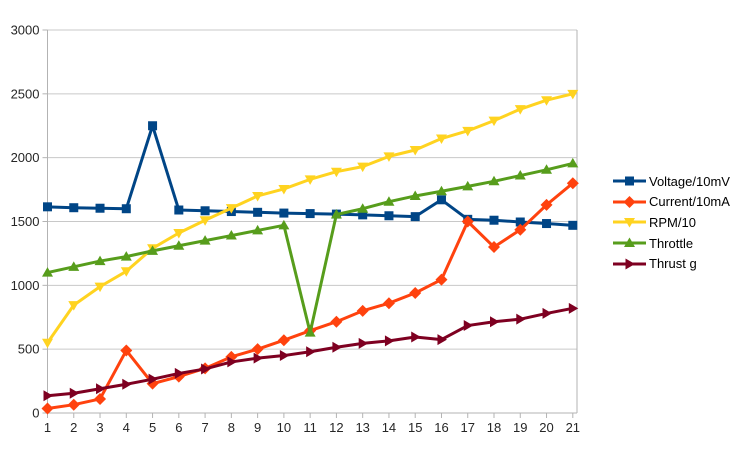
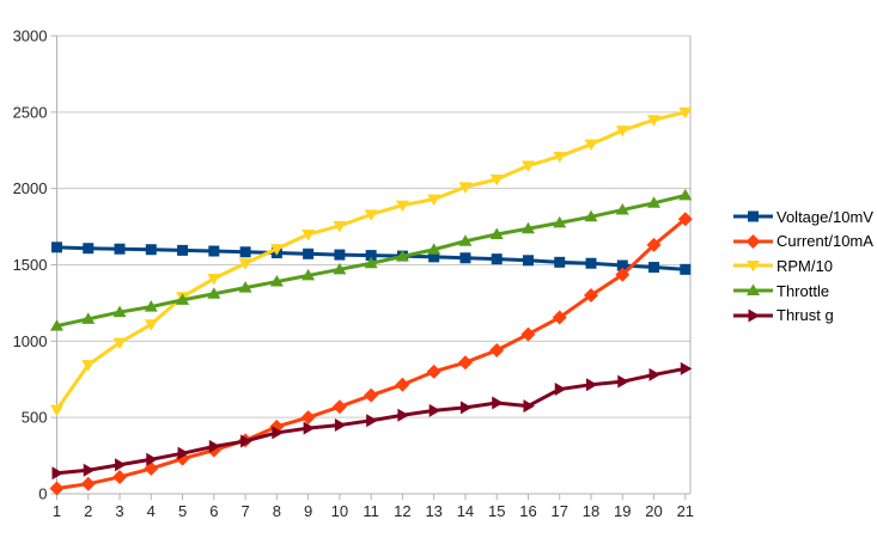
Current/10mA/4: 490 -> 160
Voltage/10mV/5: 2250 -> 1600
Throttle/11: 630 -> 1510
Voltage/10mV/16: 1670 -> 1530
Current/10mA/17: 1500 -> 1160
